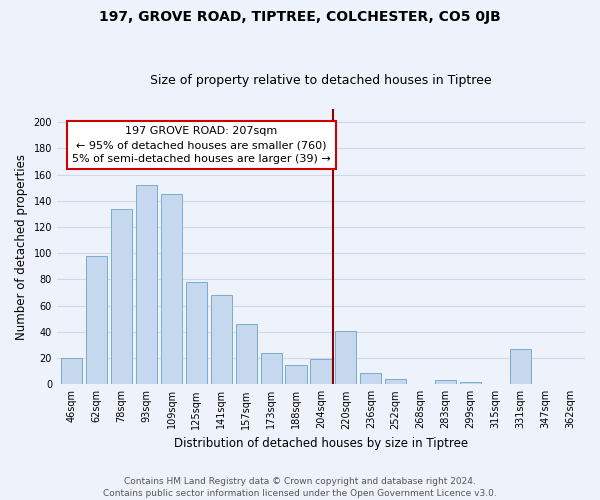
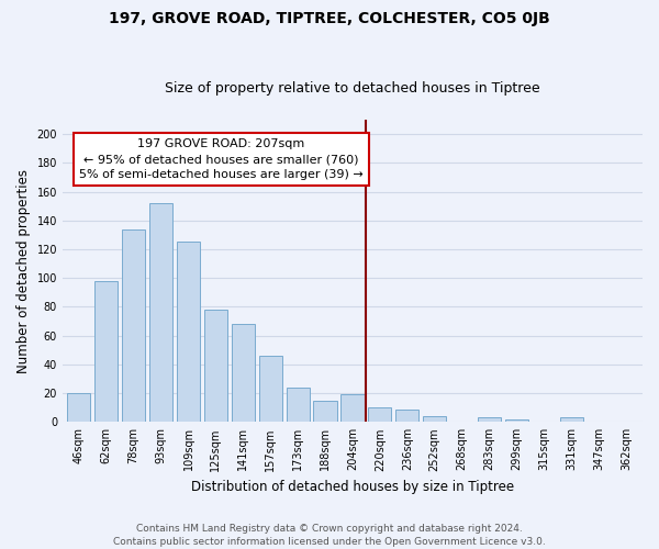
109sqm: 145 -> 125
220sqm: 41 -> 10
331sqm: 27 -> 3
